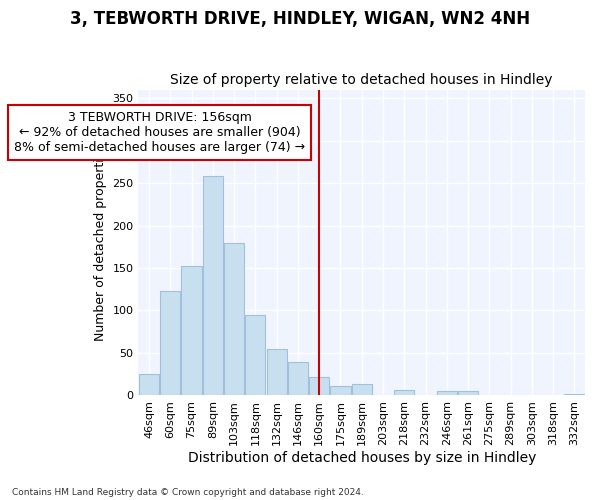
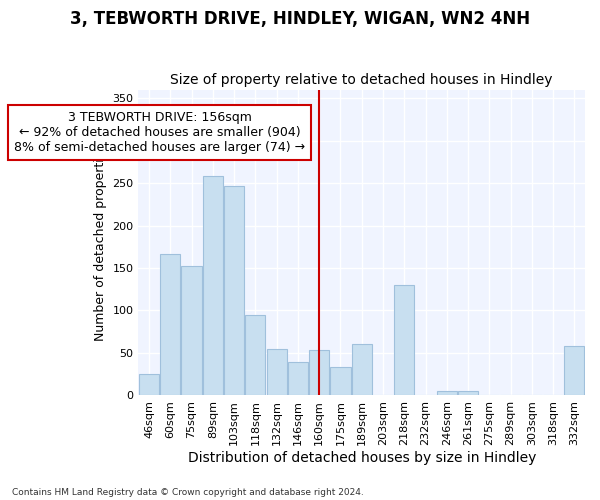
60sqm: 123 -> 166
103sqm: 180 -> 246
160sqm: 22 -> 54
175sqm: 11 -> 34
189sqm: 13 -> 60
218sqm: 7 -> 130
332sqm: 2 -> 58
